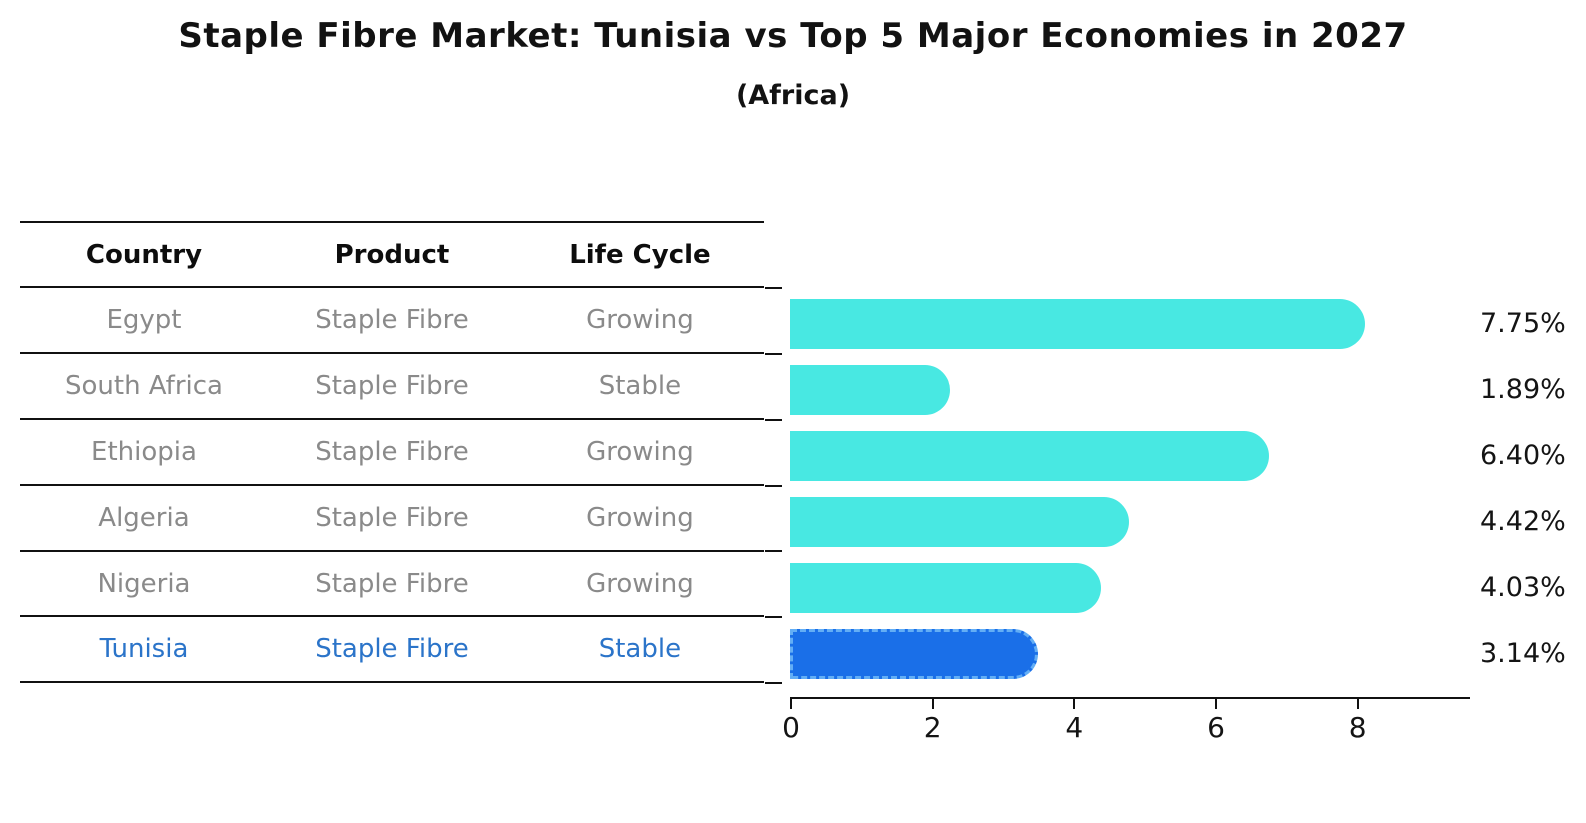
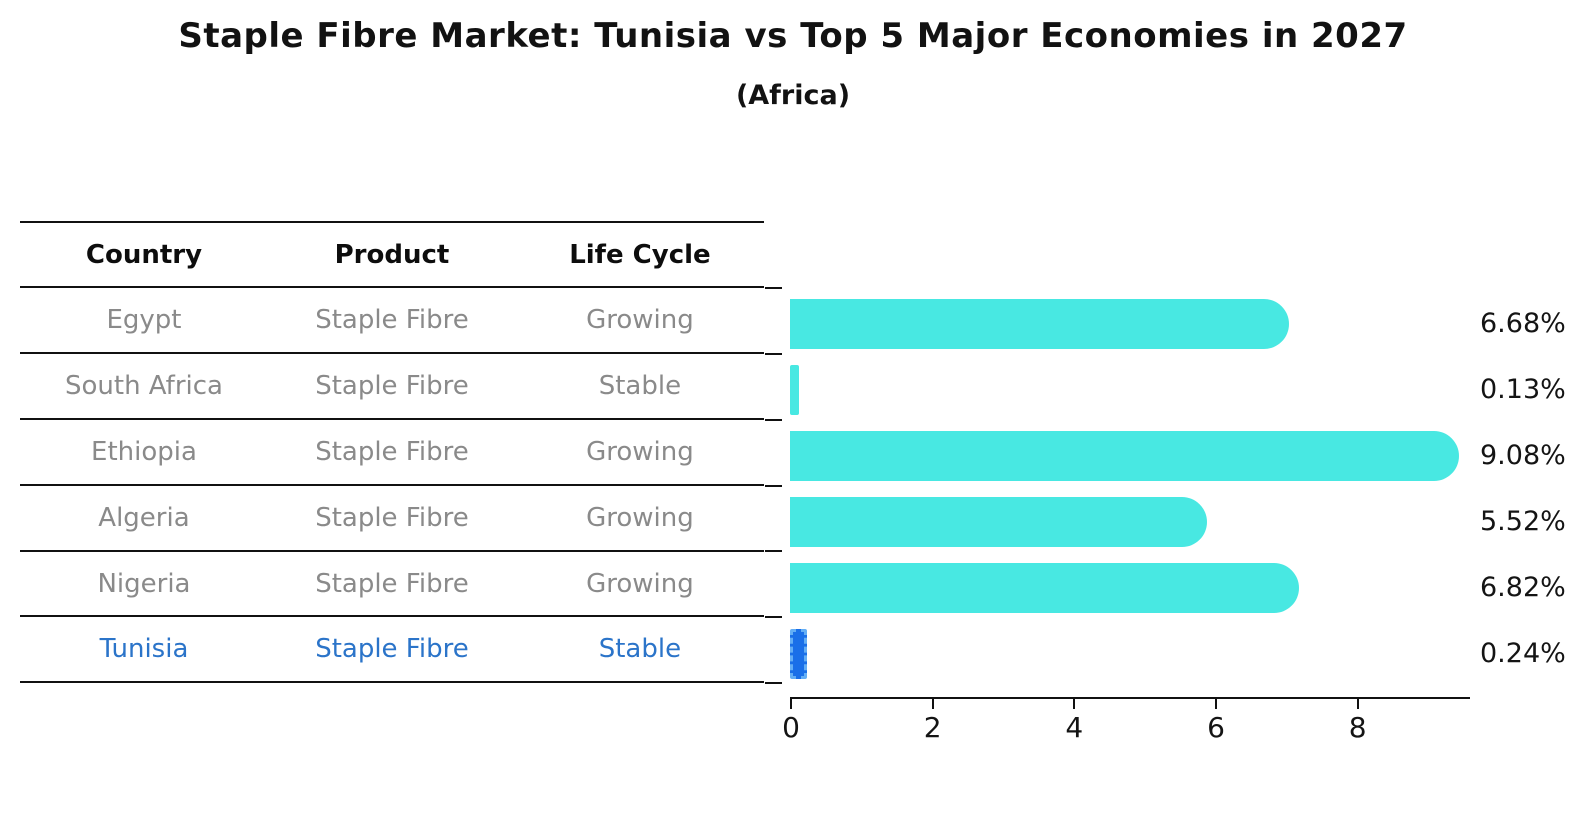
Egypt: 7.75% -> 6.68%
South Africa: 1.89% -> 0.13%
Ethiopia: 6.40% -> 9.08%
Algeria: 4.42% -> 5.52%
Nigeria: 4.03% -> 6.82%
Tunisia: 3.14% -> 0.24%
